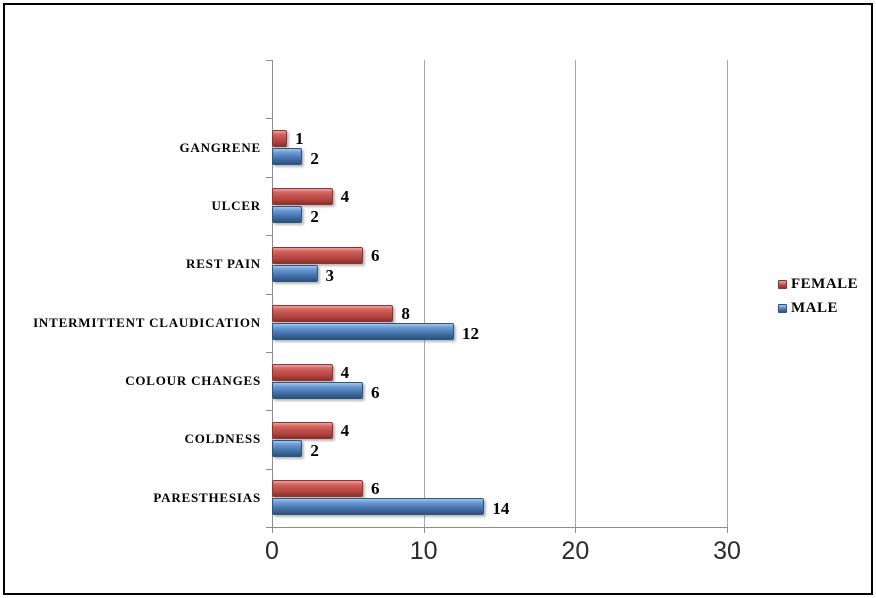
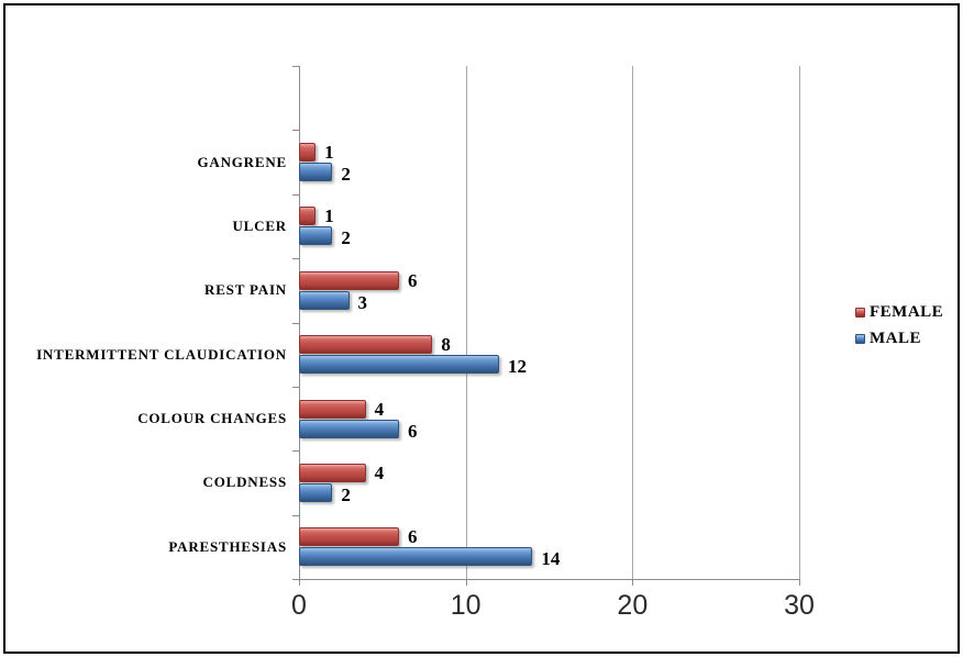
FEMALE/ULCER: 4 -> 1
